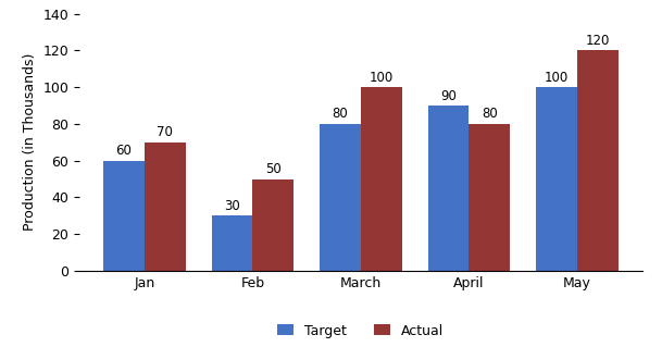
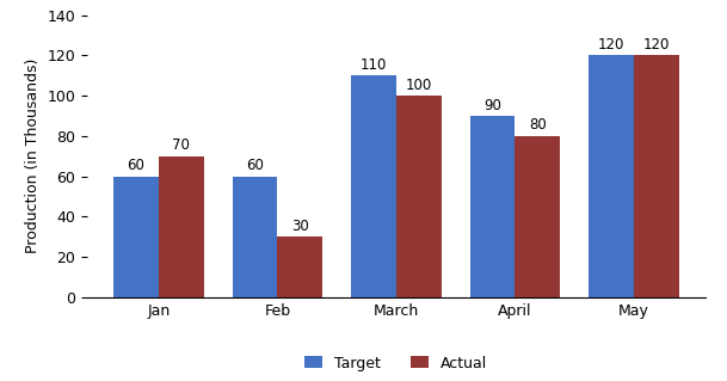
Target/Feb: 30 -> 60
Actual/Feb: 50 -> 30
Target/March: 80 -> 110
Target/May: 100 -> 120
